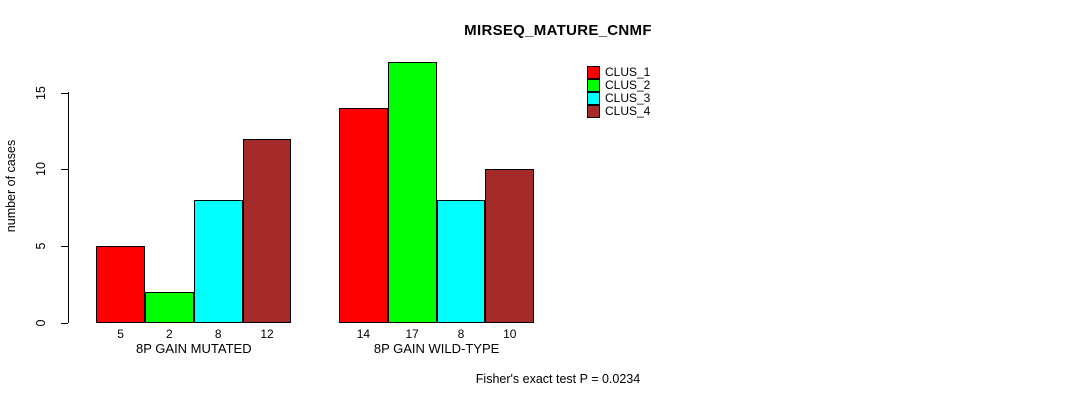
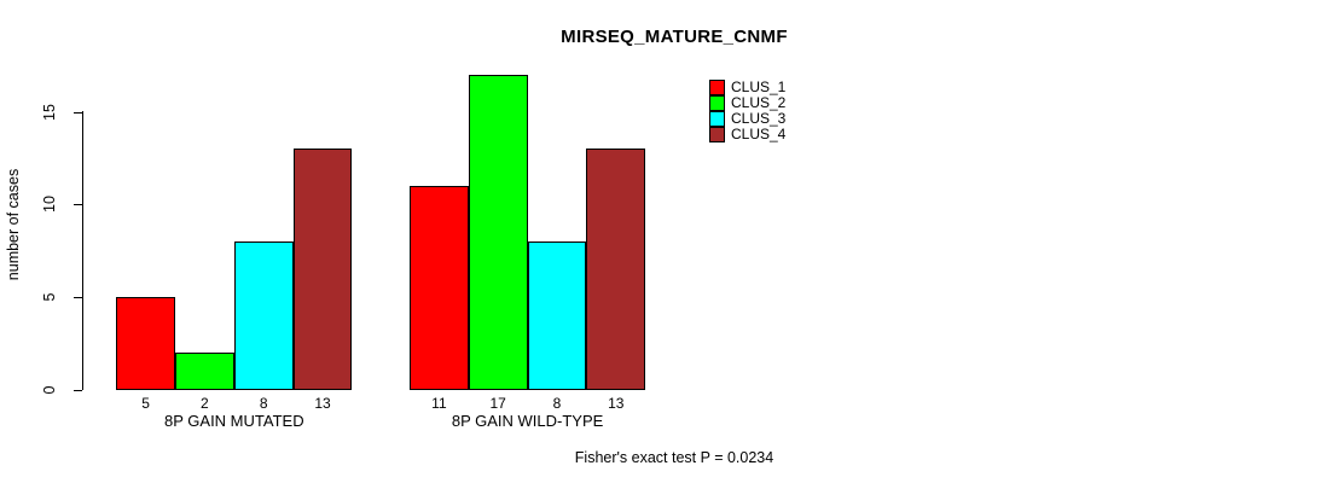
CLUS_4/8P GAIN MUTATED: 12 -> 13
CLUS_1/8P GAIN WILD-TYPE: 14 -> 11
CLUS_4/8P GAIN WILD-TYPE: 10 -> 13
